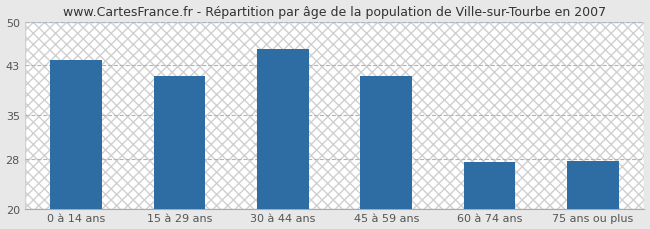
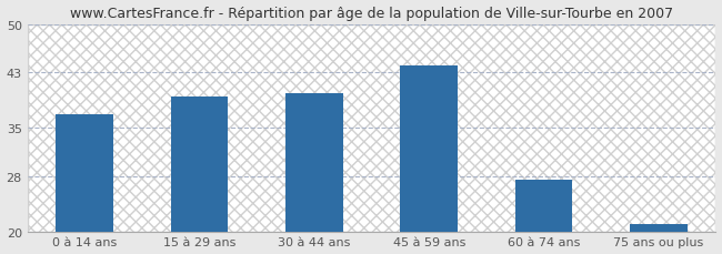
0 à 14 ans: 43.8 -> 37.0
15 à 29 ans: 41.2 -> 39.5
30 à 44 ans: 45.6 -> 40.0
45 à 59 ans: 41.2 -> 44.0
75 ans ou plus: 27.6 -> 21.0
